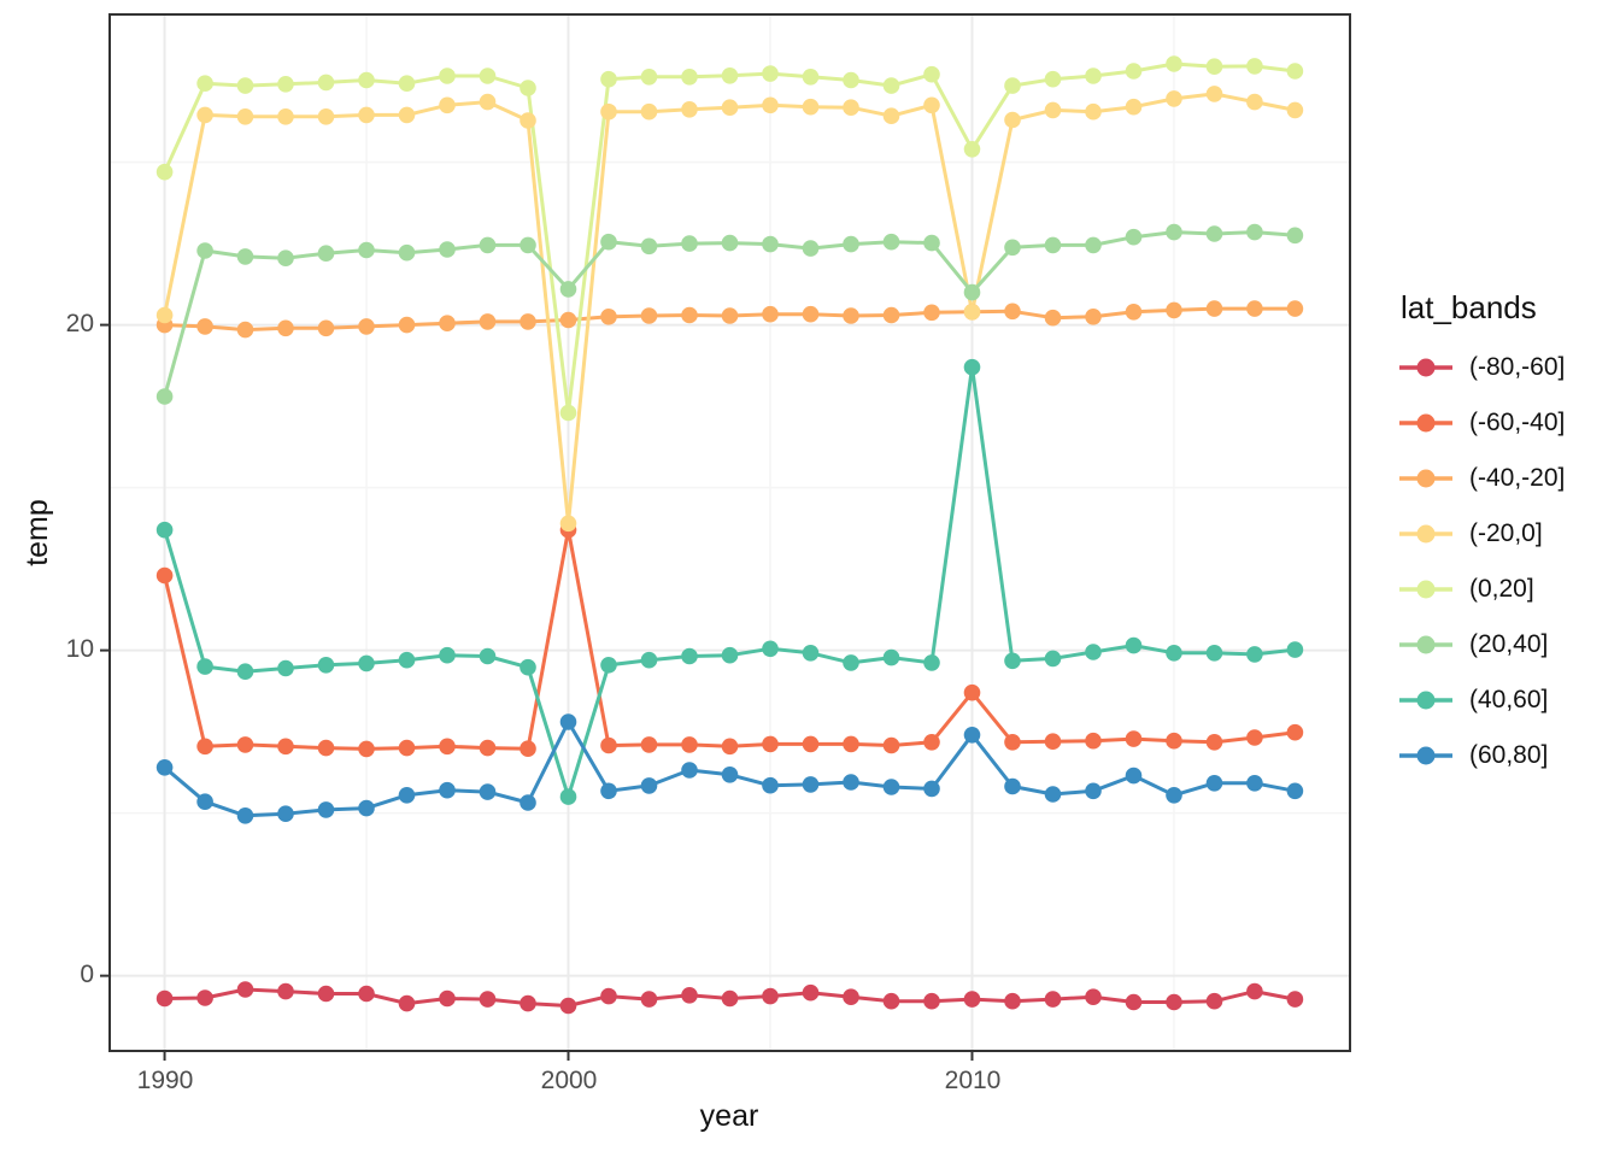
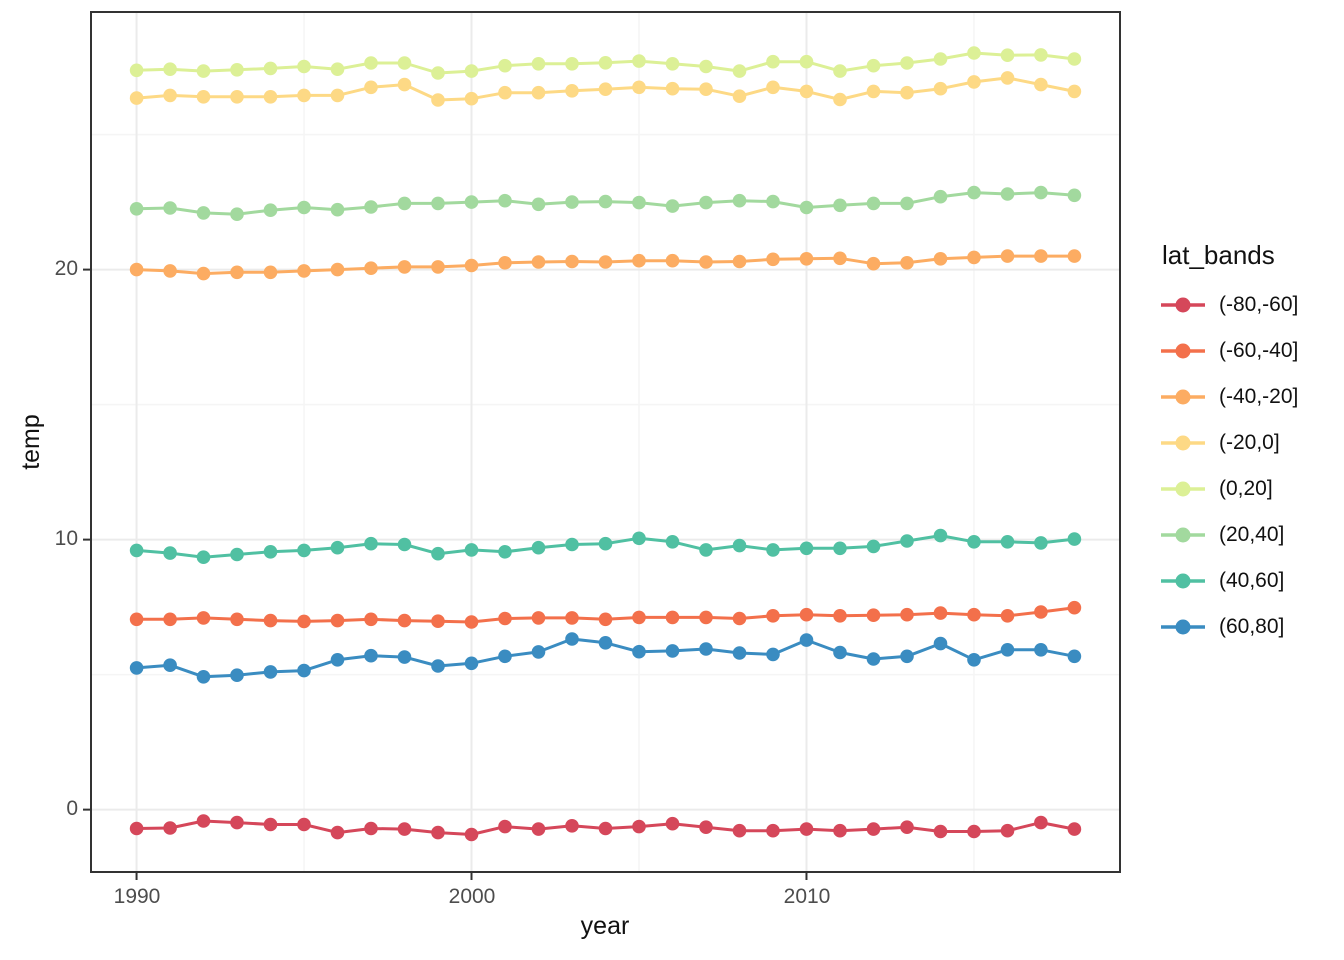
(-60,-40]/1990: 12.3 -> 7.0
(-20,0]/1990: 20.3 -> 26.4
(0,20]/1990: 24.7 -> 27.4
(20,40]/1990: 17.8 -> 22.2
(40,60]/1990: 13.7 -> 9.6
(60,80]/1990: 6.4 -> 5.2
(-60,-40]/2000: 13.7 -> 7.0
(-20,0]/2000: 13.9 -> 26.3
(0,20]/2000: 17.3 -> 27.4
(20,40]/2000: 21.1 -> 22.5
(40,60]/2000: 5.5 -> 9.6
(60,80]/2000: 7.8 -> 5.4
(-60,-40]/2010: 8.7 -> 7.2
(-20,0]/2010: 20.4 -> 26.6
(0,20]/2010: 25.4 -> 27.7
(20,40]/2010: 21.0 -> 22.3
(40,60]/2010: 18.7 -> 9.7
(60,80]/2010: 7.4 -> 6.3
